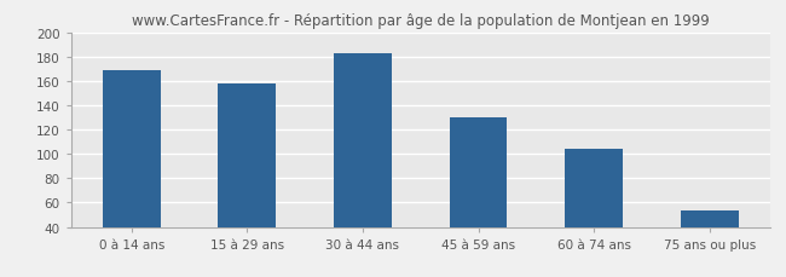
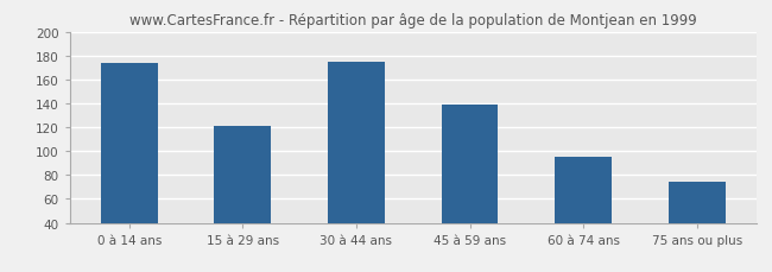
0 à 14 ans: 169 -> 174
15 à 29 ans: 158 -> 121
30 à 44 ans: 183 -> 175
45 à 59 ans: 130 -> 139
60 à 74 ans: 104 -> 95
75 ans ou plus: 54 -> 74
